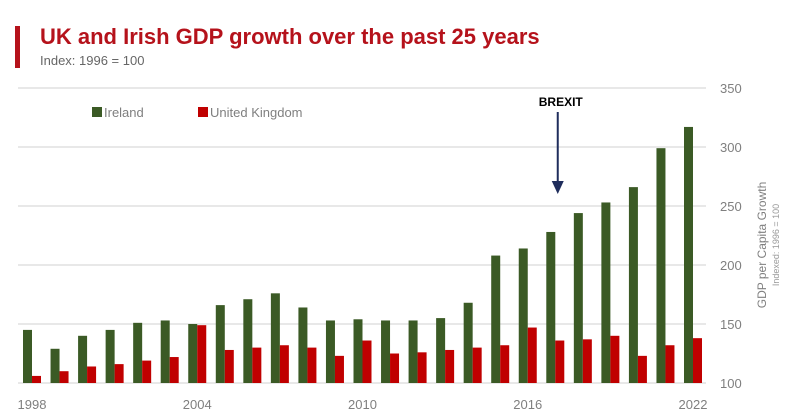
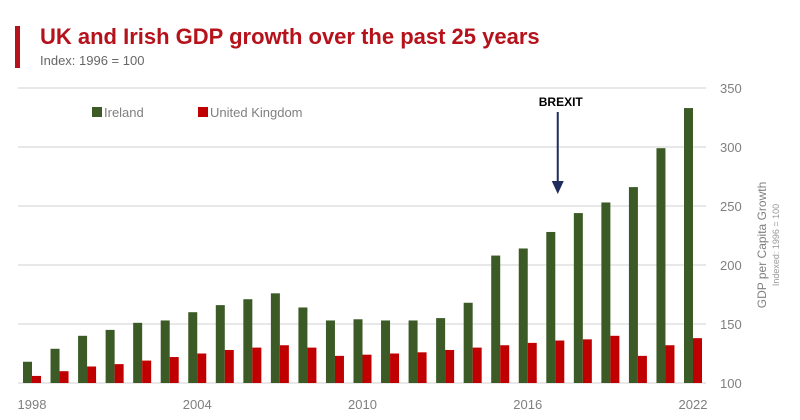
Ireland/1998: 145 -> 118
Ireland/2004: 150 -> 160
United Kingdom/2004: 149 -> 125
United Kingdom/2010: 136 -> 124
United Kingdom/2016: 147 -> 134
Ireland/2022: 317 -> 333
